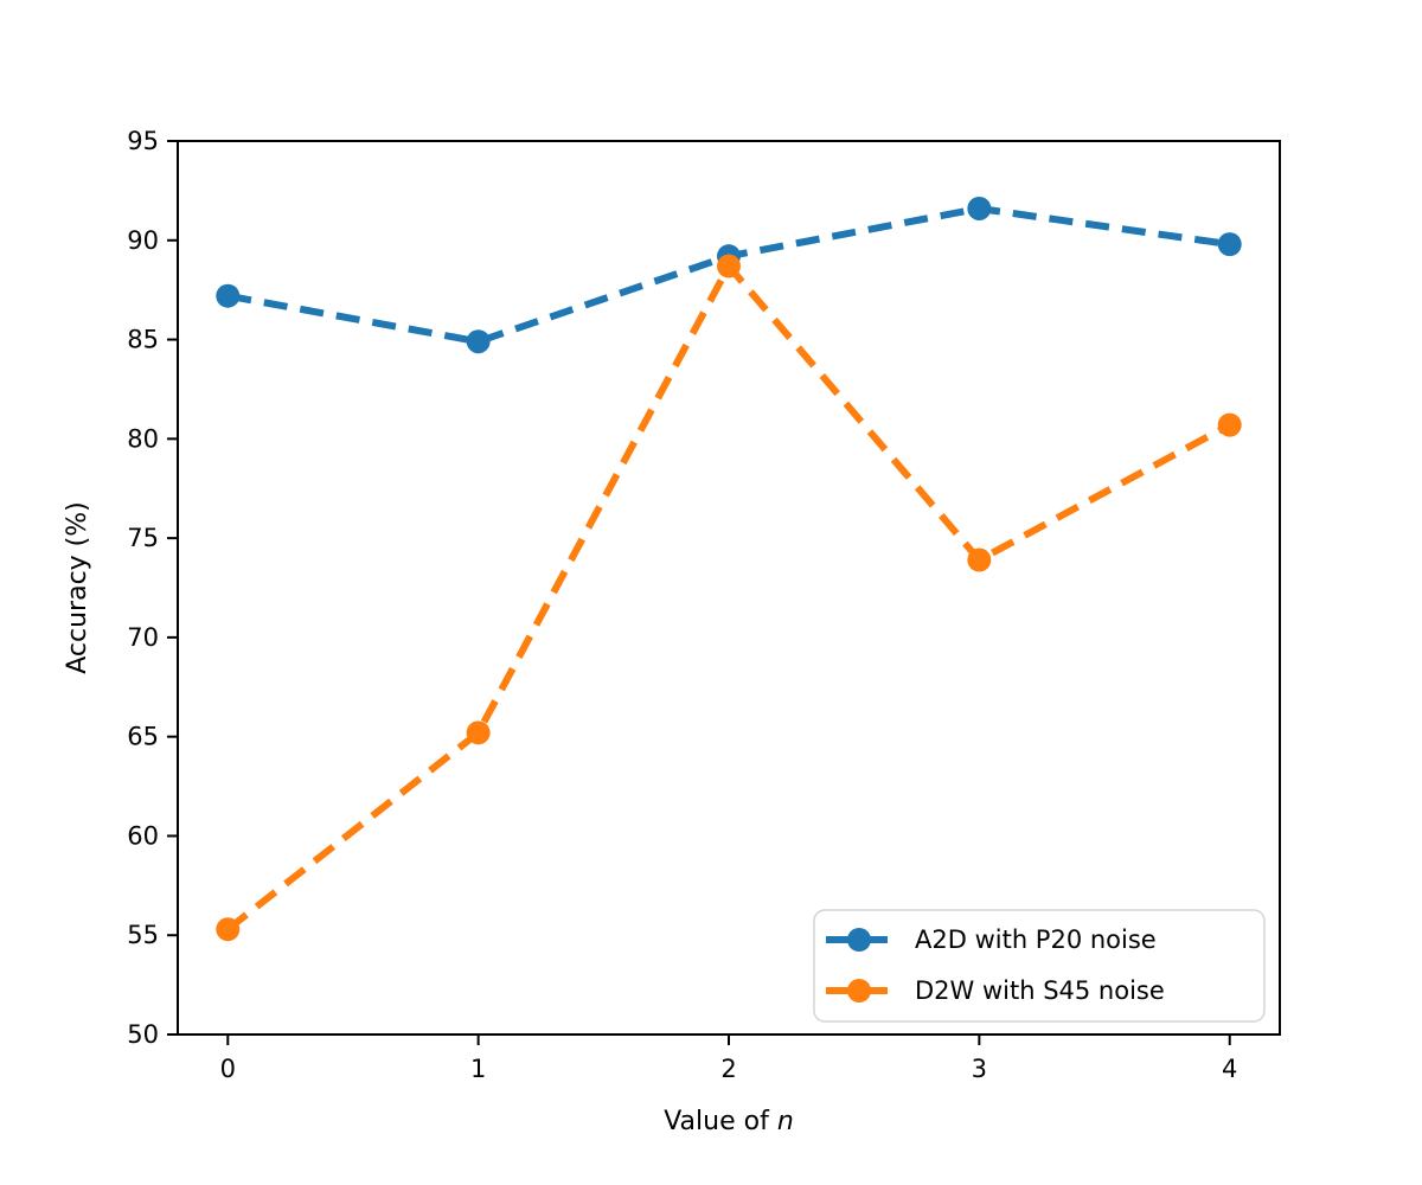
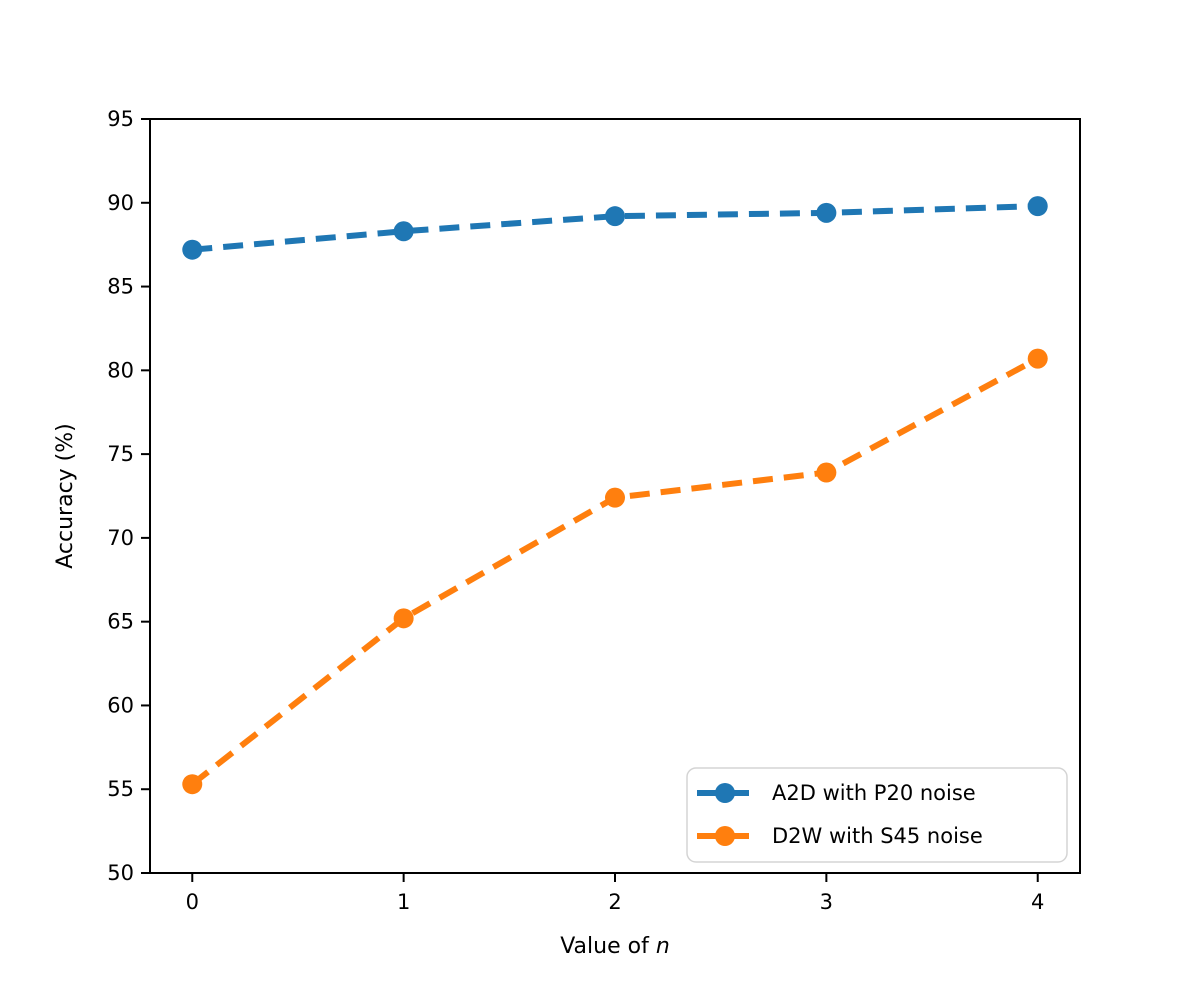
A2D with P20 noise/1: 84.9 -> 88.3
D2W with S45 noise/2: 88.7 -> 72.4
A2D with P20 noise/3: 91.6 -> 89.4
